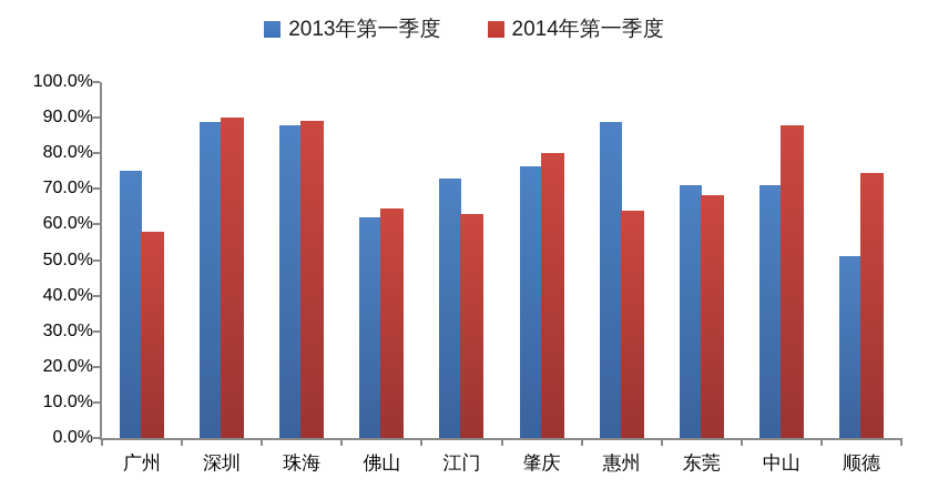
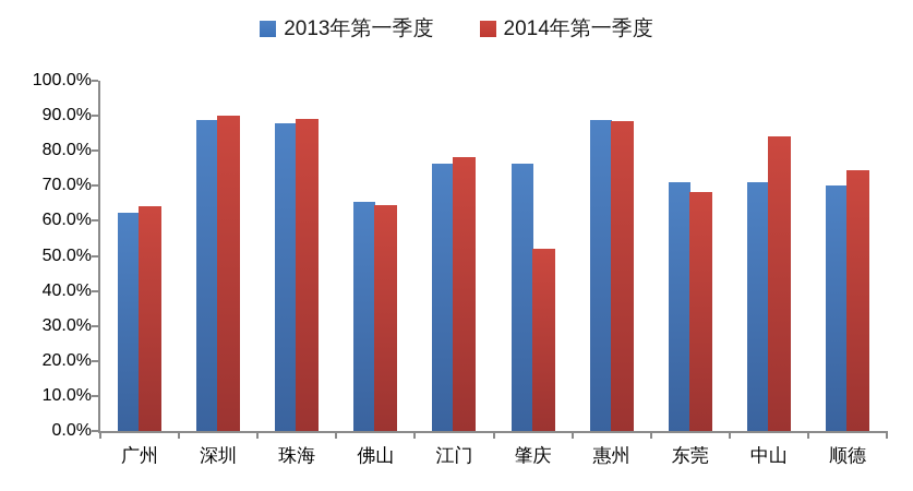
2013年第一季度/广州: 75% -> 62%
2014年第一季度/广州: 58% -> 64%
2013年第一季度/佛山: 62% -> 65%
2013年第一季度/江门: 73% -> 76%
2014年第一季度/江门: 63% -> 78%
2014年第一季度/肇庆: 80% -> 52%
2014年第一季度/惠州: 64% -> 89%
2014年第一季度/中山: 88% -> 84%
2013年第一季度/顺德: 51% -> 70%
